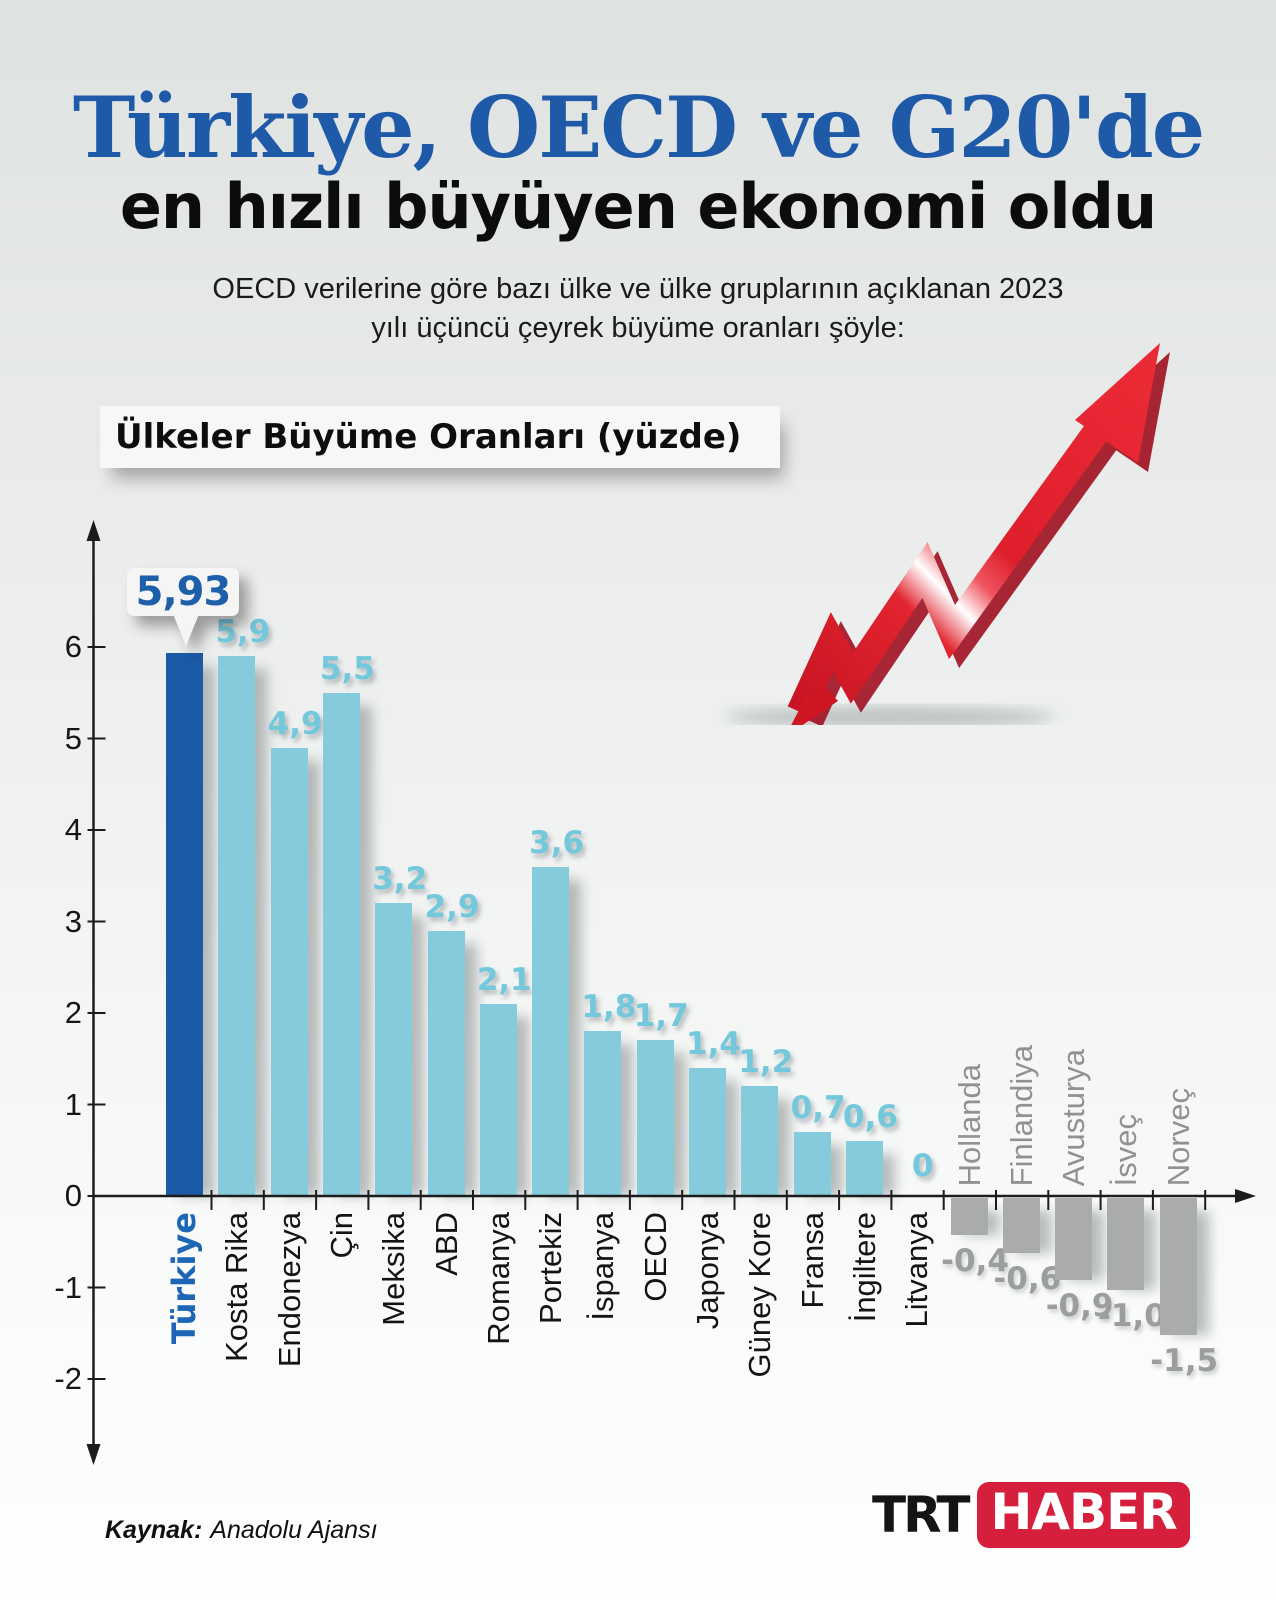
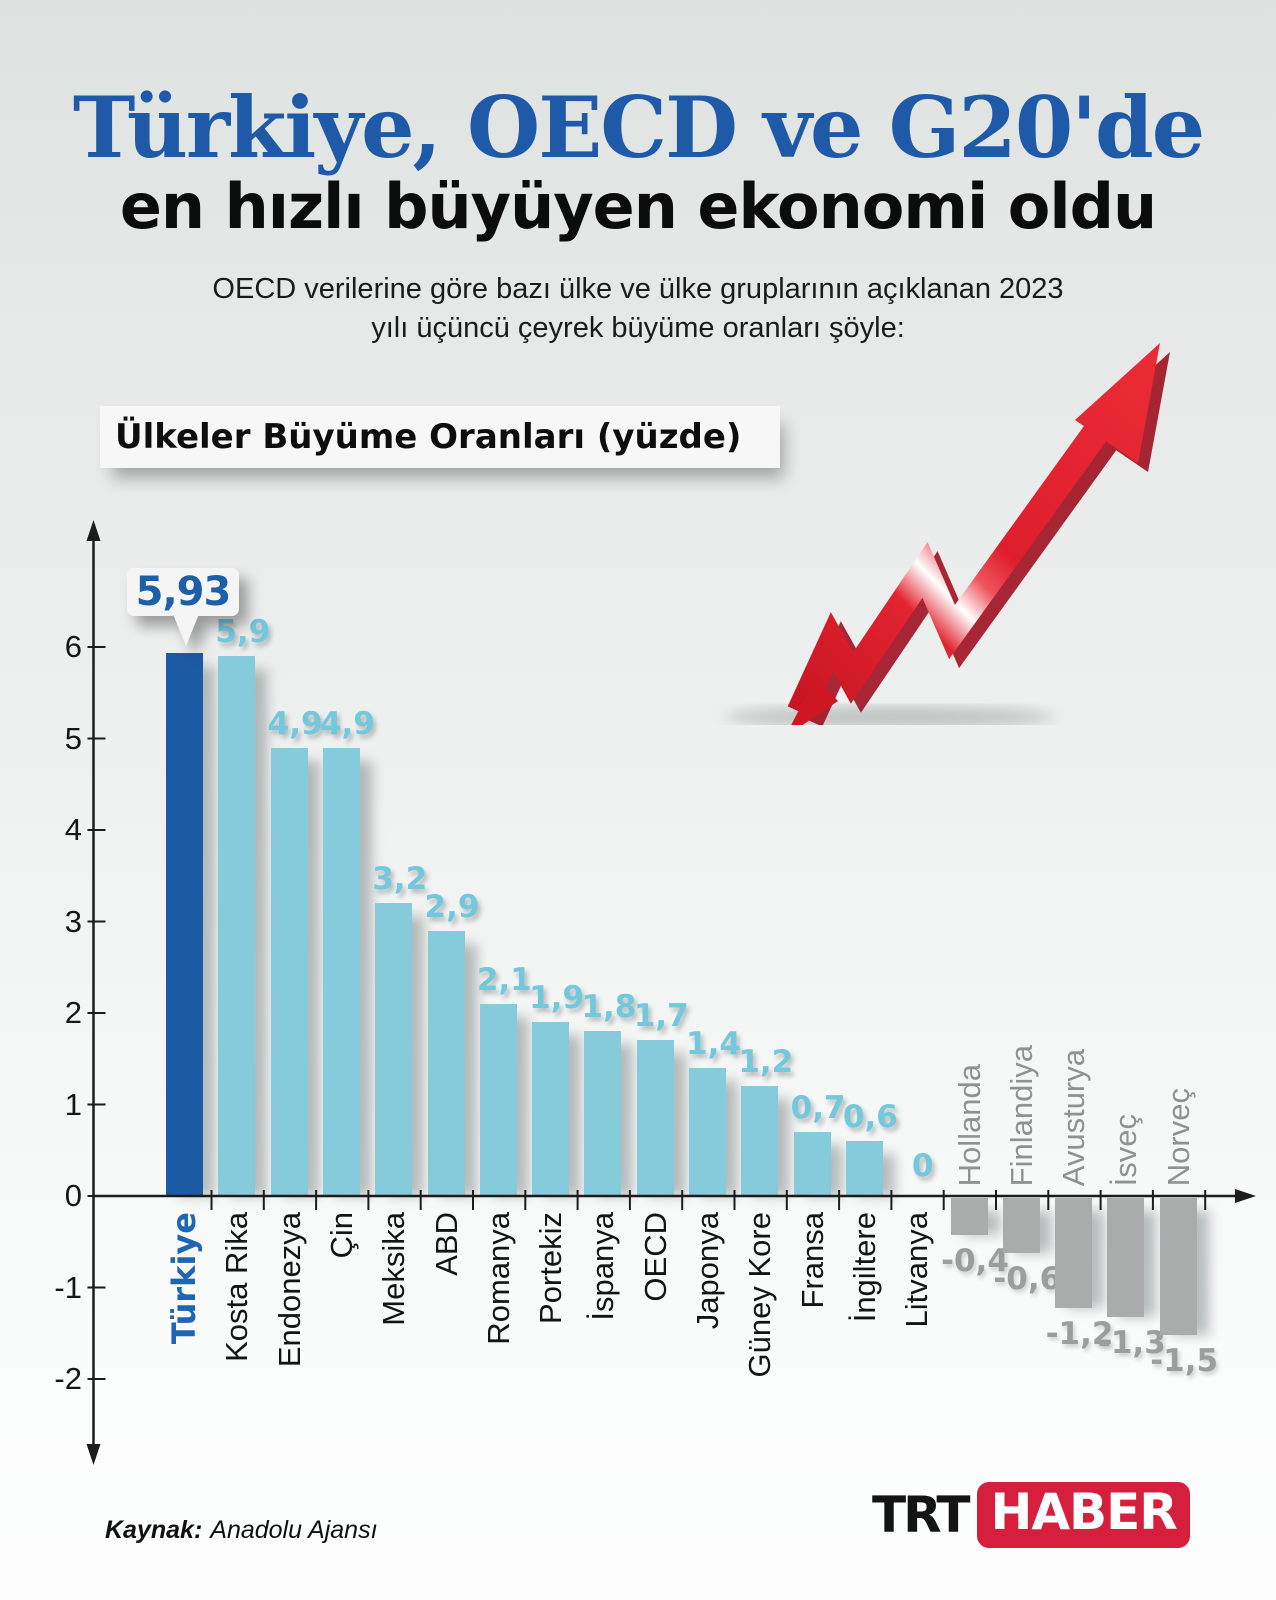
Çin: 5,5 -> 4,9
Portekiz: 3,6 -> 1,9
Avusturya: -0,9 -> -1,2
İsveç: -1,0 -> -1,3
